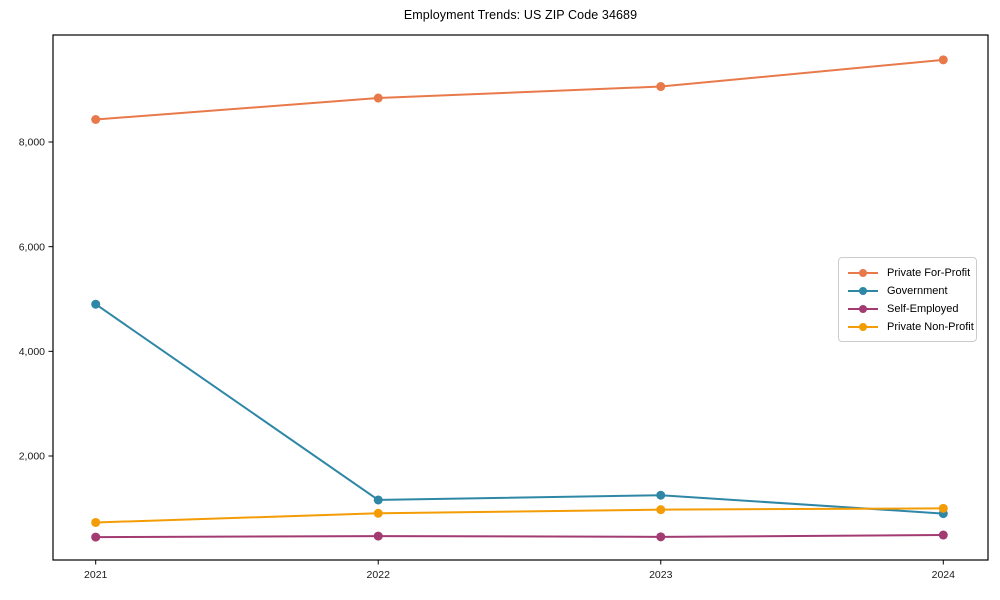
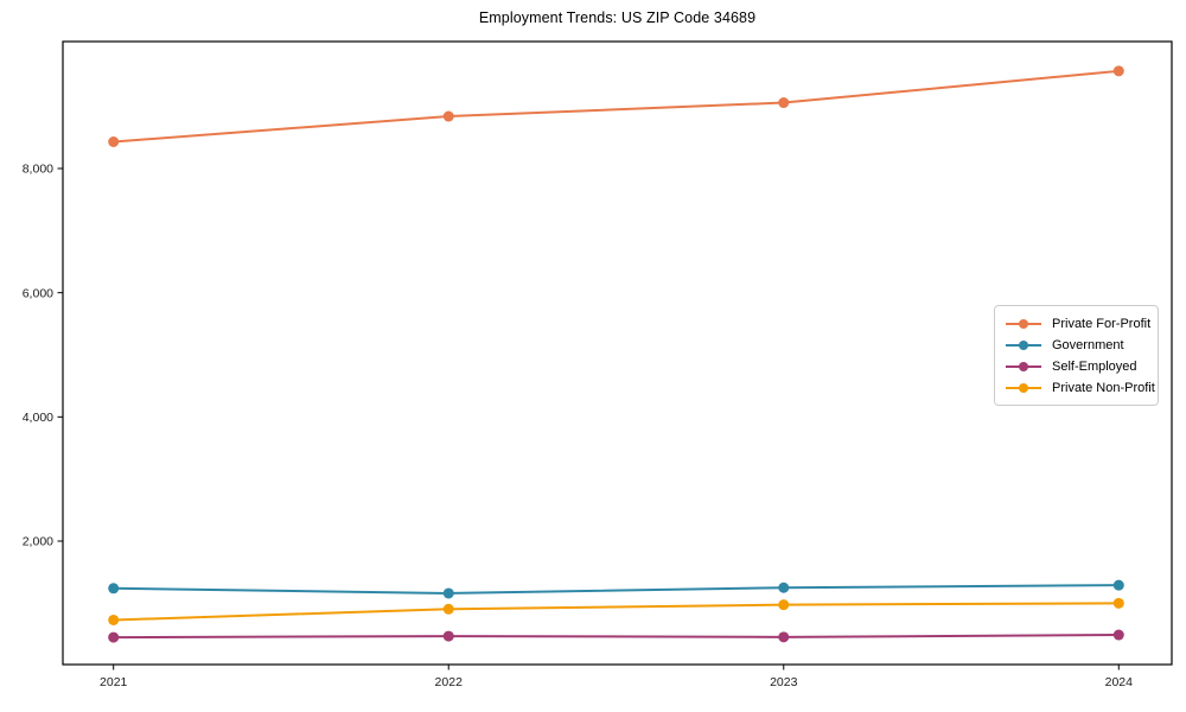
Government/2021: 4900 -> 1200
Government/2024: 900 -> 1300
